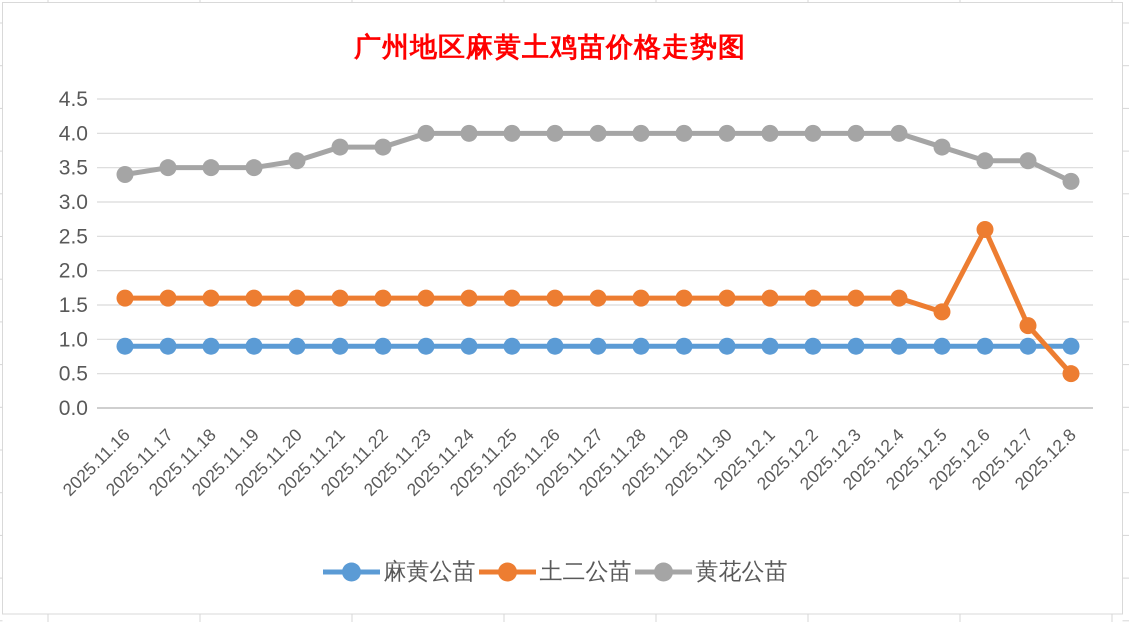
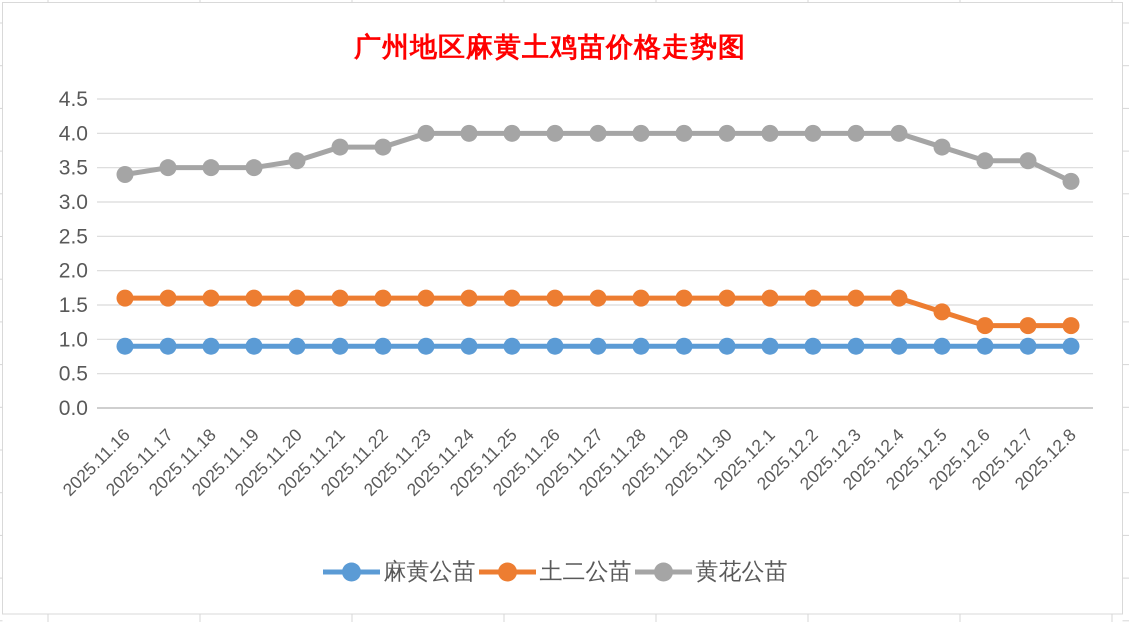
土二公苗/2025.12.6: 2.6 -> 1.2
土二公苗/2025.12.8: 0.5 -> 1.2
